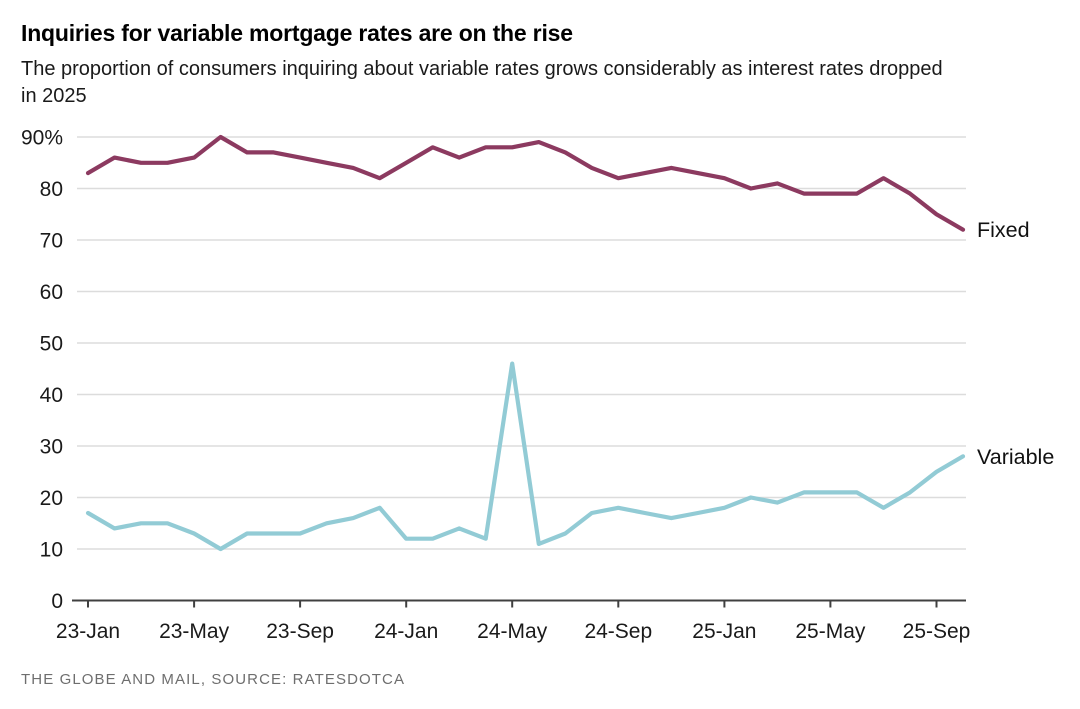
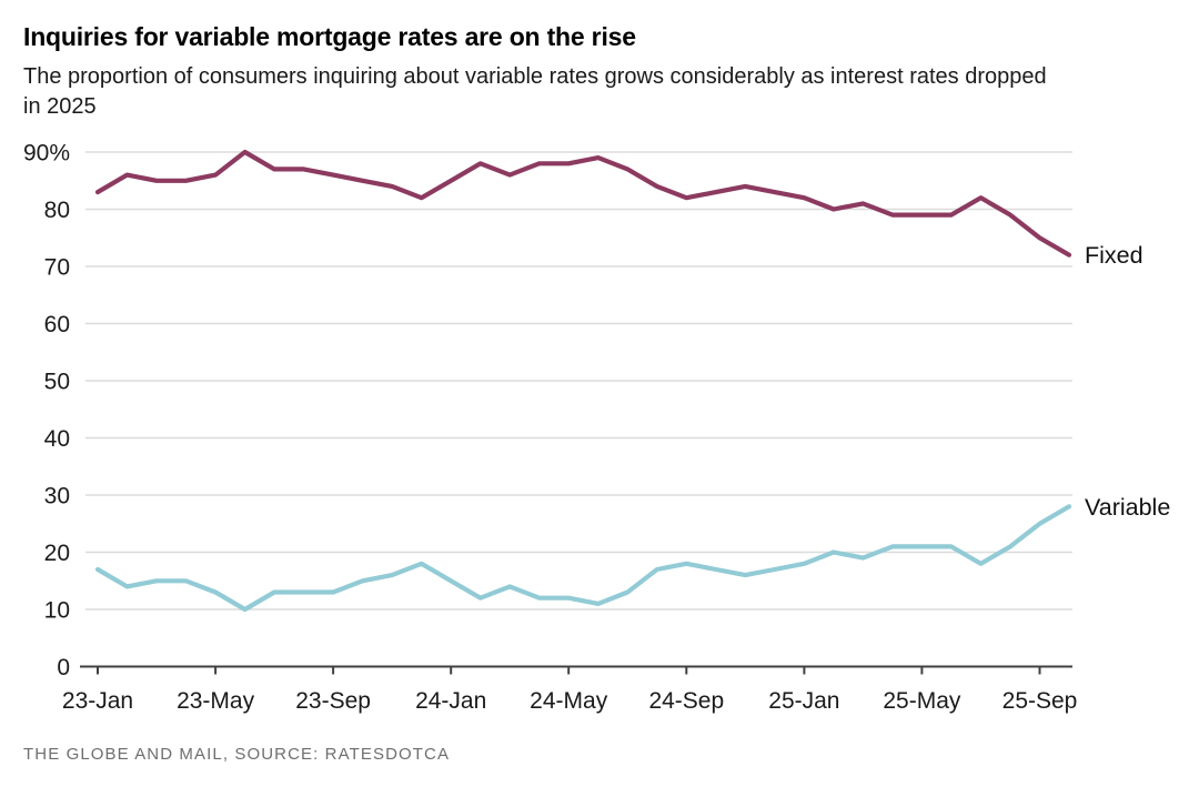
Variable/24-Jan: 12% -> 15%
Variable/24-May: 46% -> 12%
